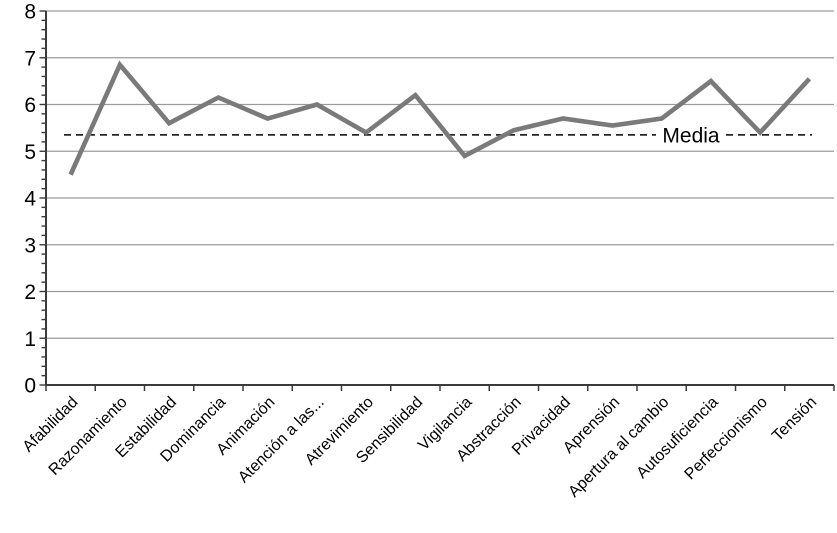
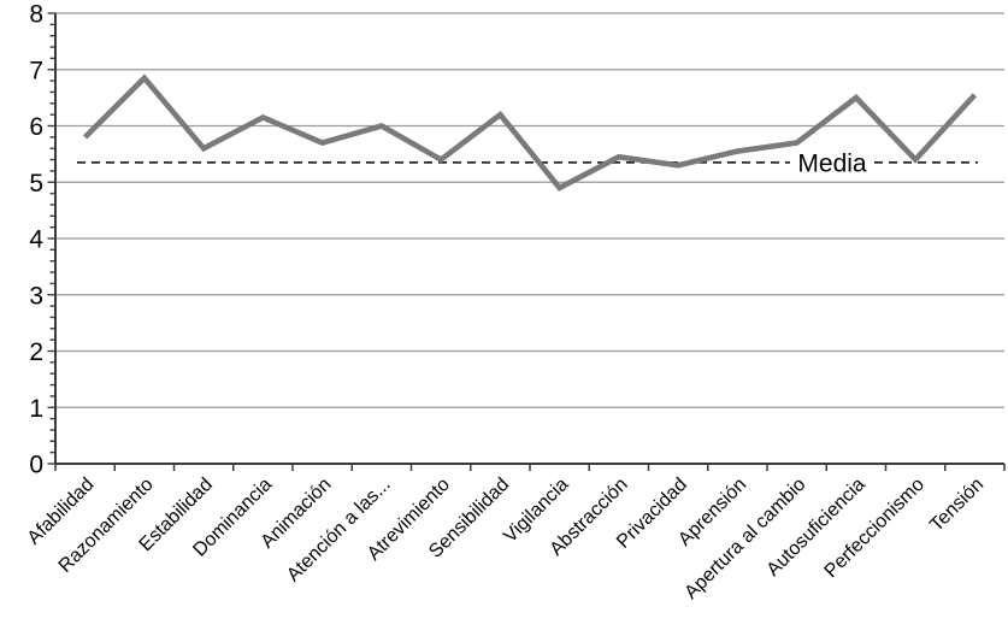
Afabilidad: 4.5 -> 5.8
Privacidad: 5.7 -> 5.3
